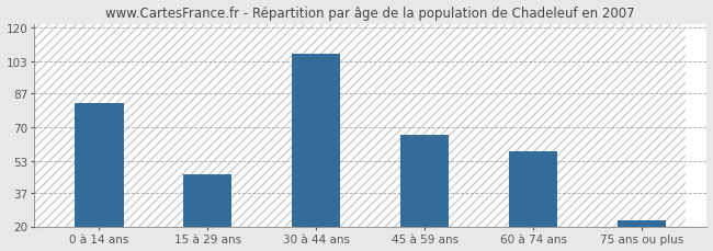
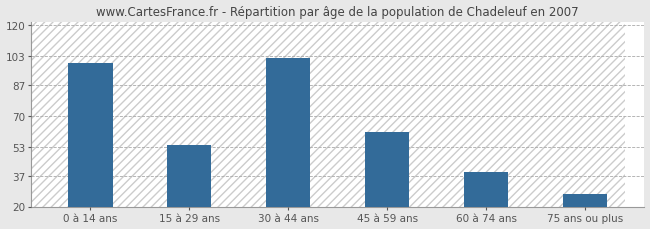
0 à 14 ans: 82 -> 99
15 à 29 ans: 46 -> 54
30 à 44 ans: 107 -> 102
45 à 59 ans: 66 -> 61
60 à 74 ans: 58 -> 39
75 ans ou plus: 23 -> 27
